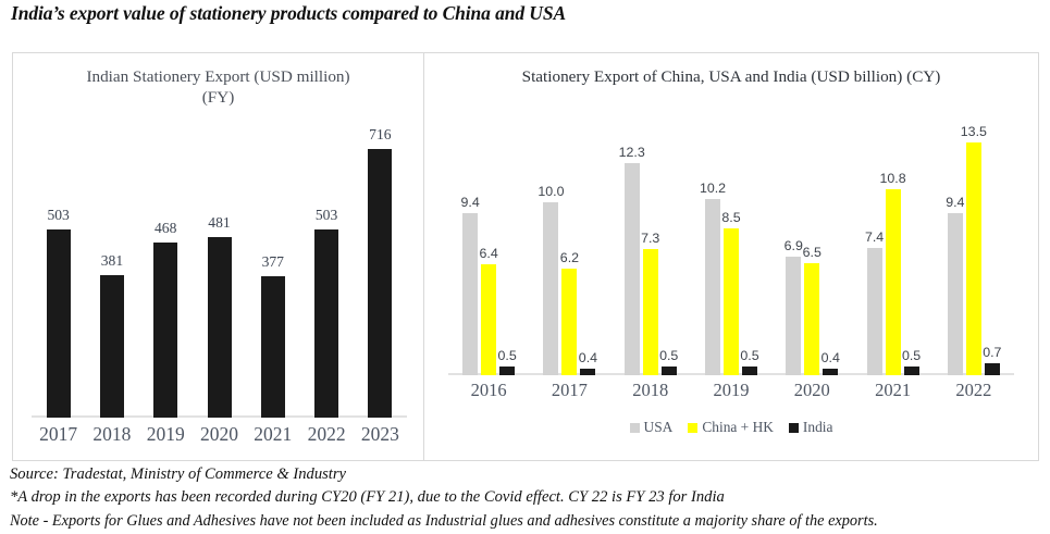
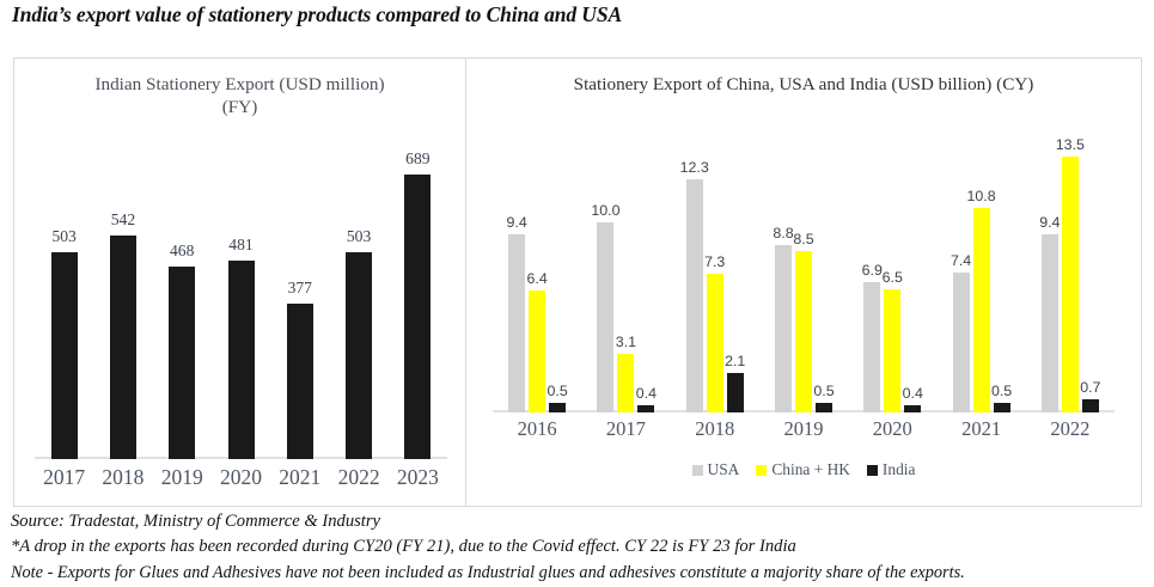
Indian Stationery Export (USD million) (FY)/2018: 381 -> 542
Indian Stationery Export (USD million) (FY)/2023: 716 -> 689
Stationery Export of China, USA and India (USD billion) (CY)/China + HK/2017: 6.2 -> 3.1
Stationery Export of China, USA and India (USD billion) (CY)/India/2018: 0.5 -> 2.1
Stationery Export of China, USA and India (USD billion) (CY)/USA/2019: 10.2 -> 8.8
